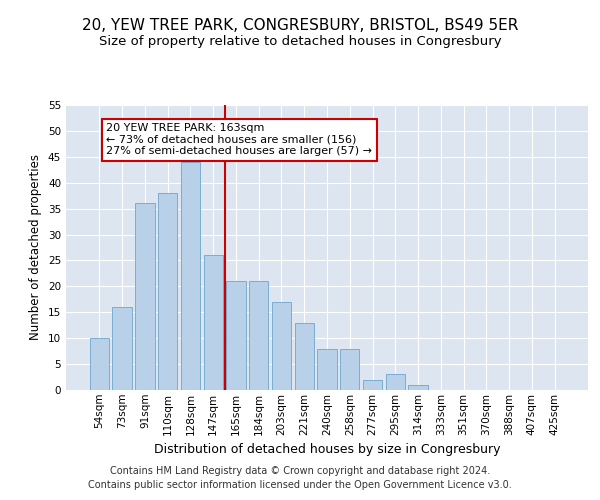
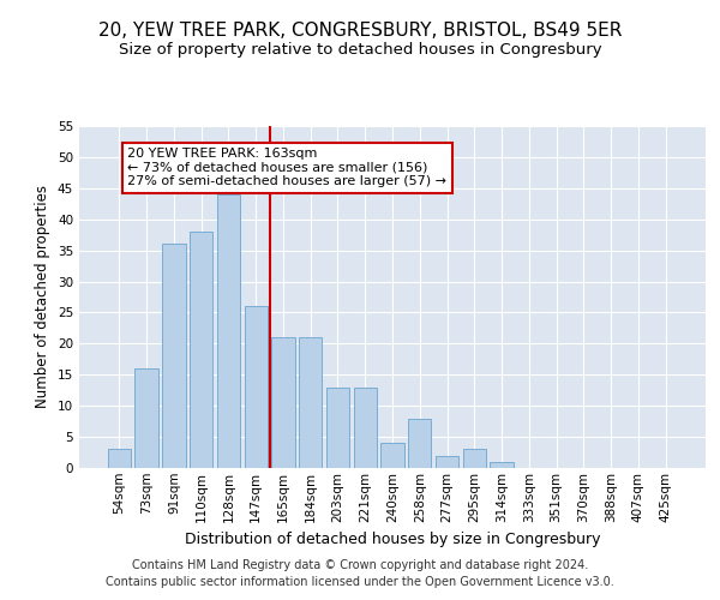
54sqm: 10 -> 3
203sqm: 17 -> 13
240sqm: 8 -> 4
